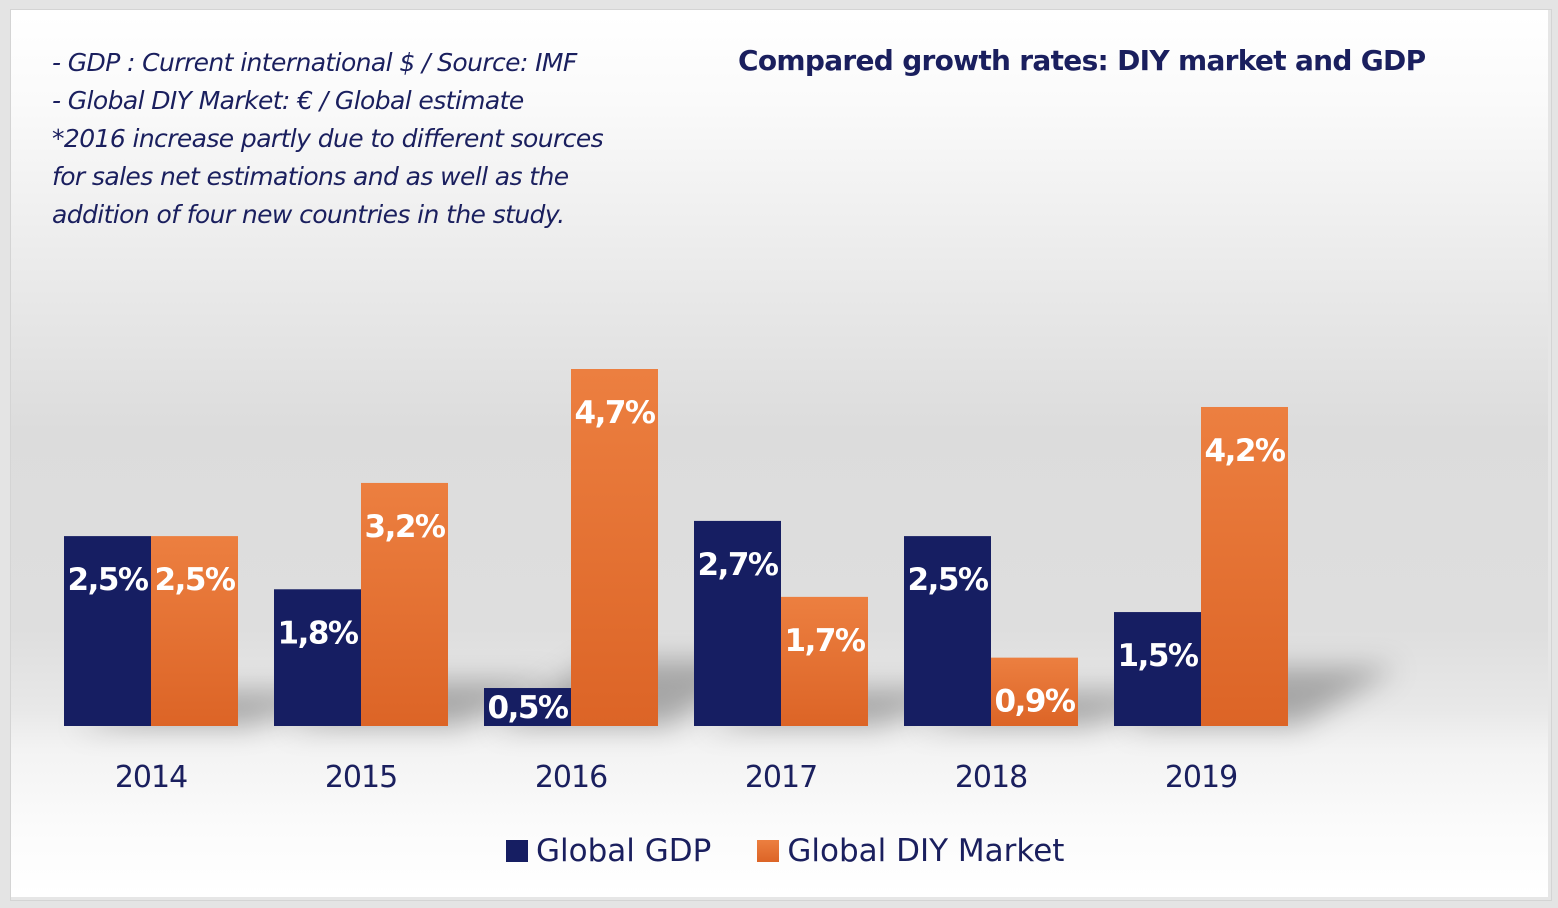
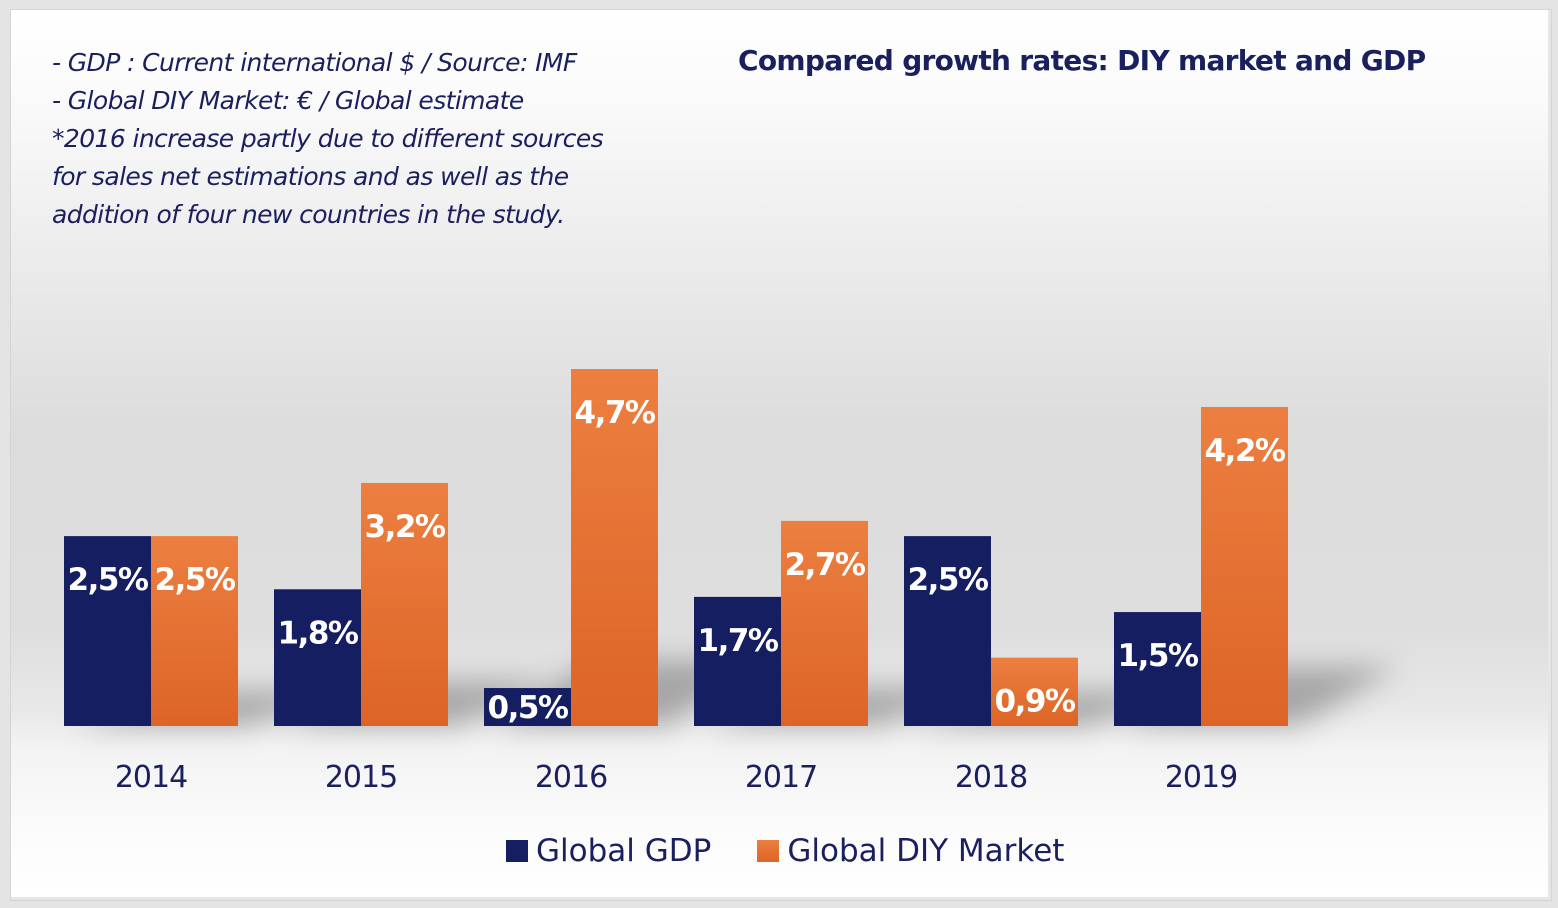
Global GDP/2017: 2,7% -> 1,7%
Global DIY Market/2017: 1,7% -> 2,7%
